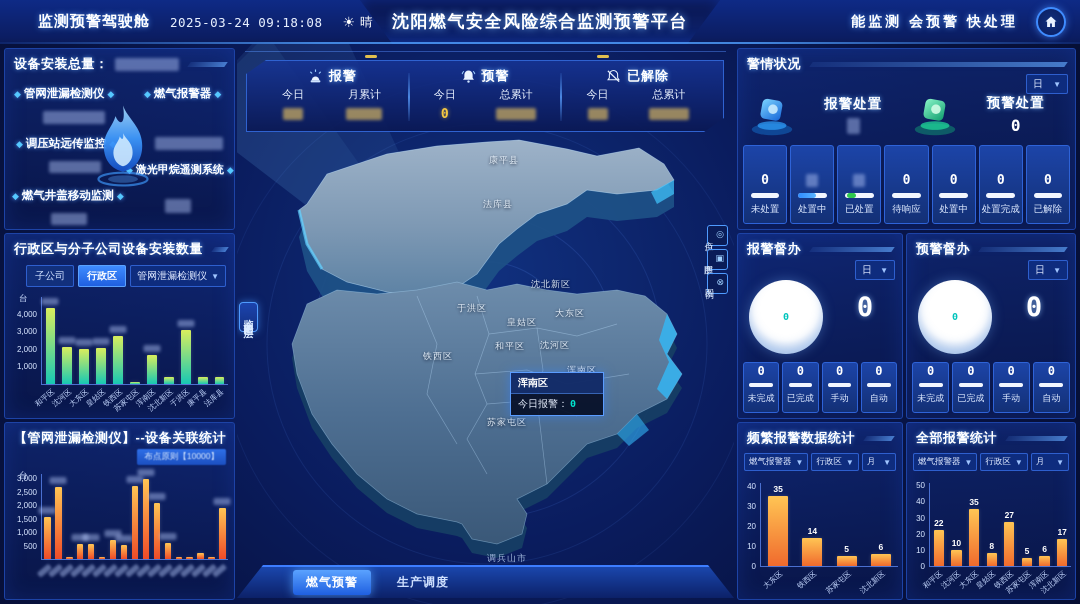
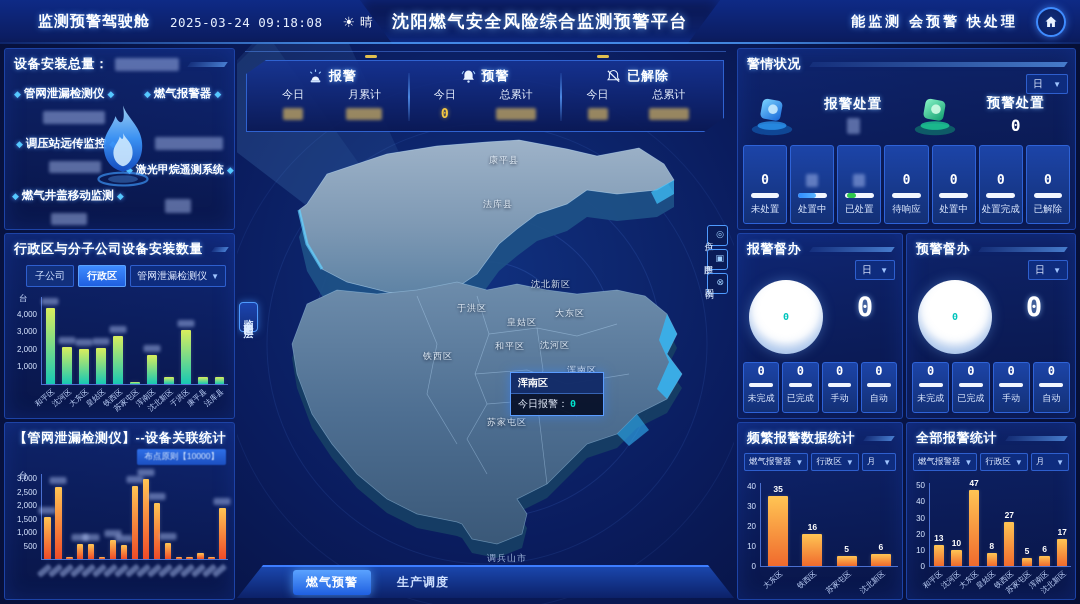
频繁报警数据统计/铁西区: 14 -> 16
全部报警统计/和平区: 22 -> 13
全部报警统计/大东区: 35 -> 47
